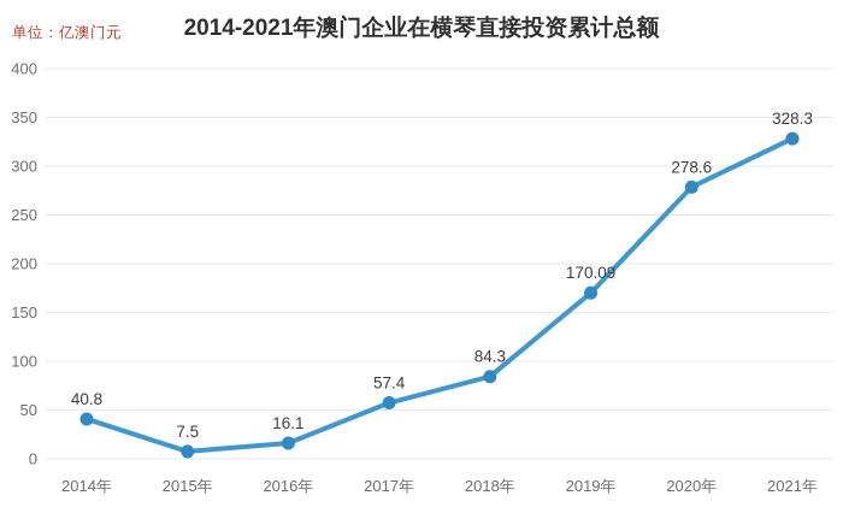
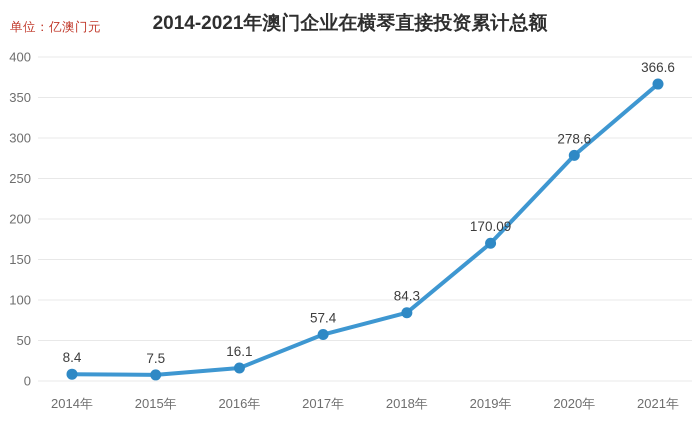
2014年: 40.8 -> 8.4
2021年: 328.3 -> 366.6
